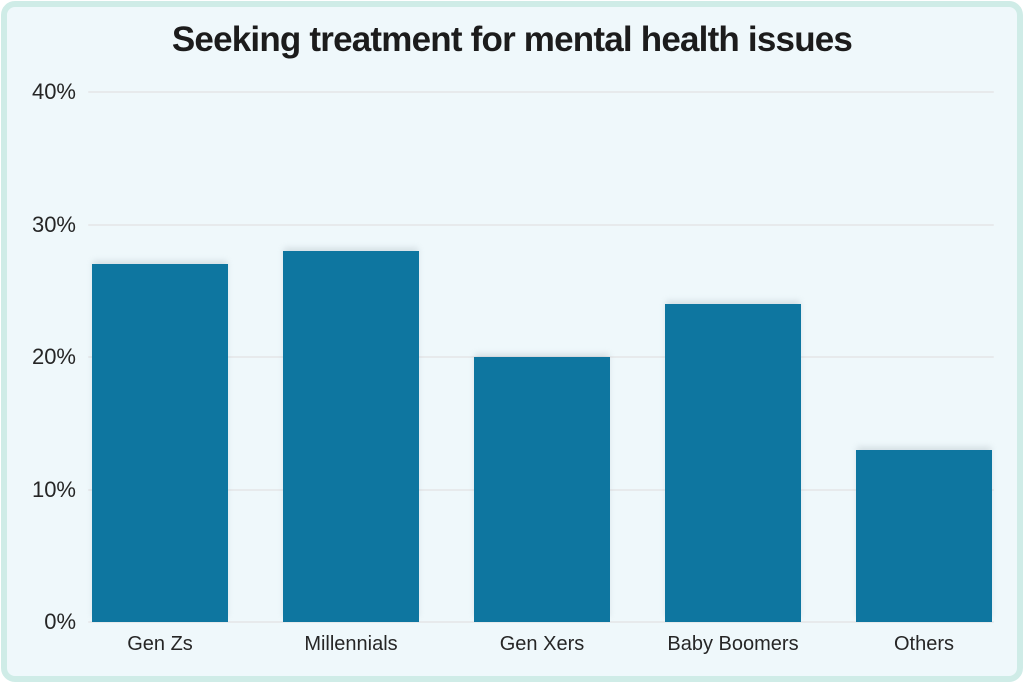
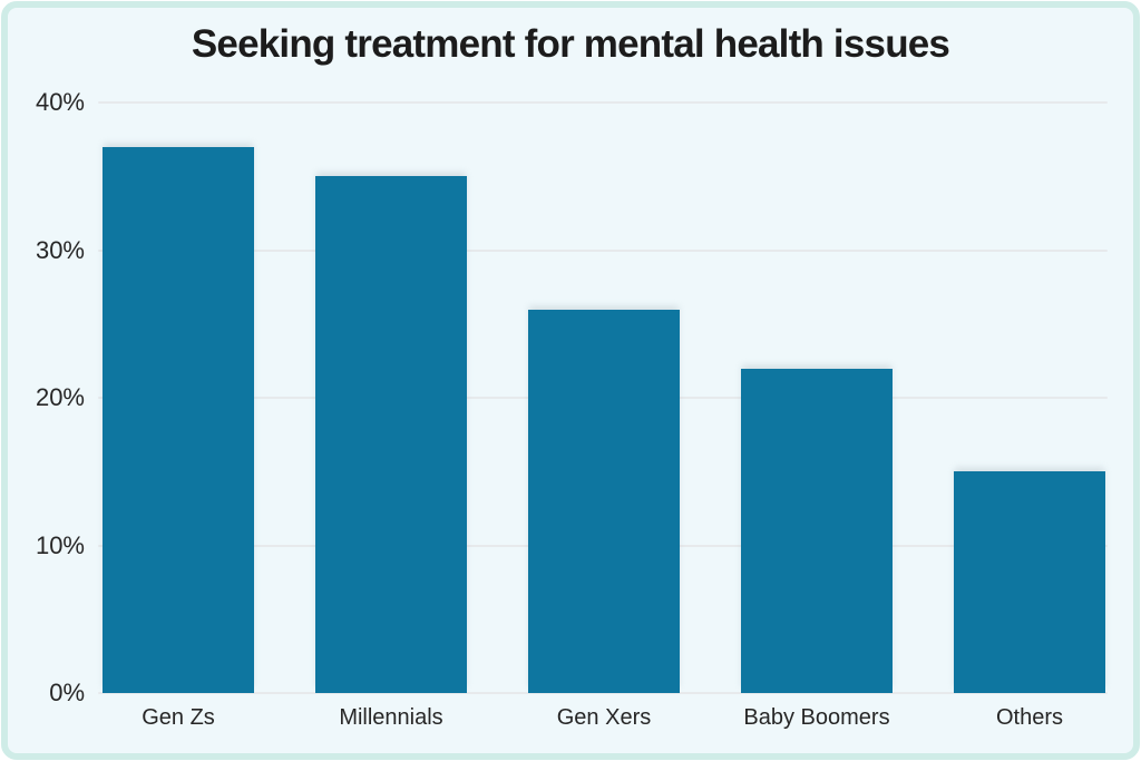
Gen Zs: 27% -> 37%
Millennials: 28% -> 35%
Gen Xers: 20% -> 26%
Baby Boomers: 24% -> 22%
Others: 13% -> 15%
